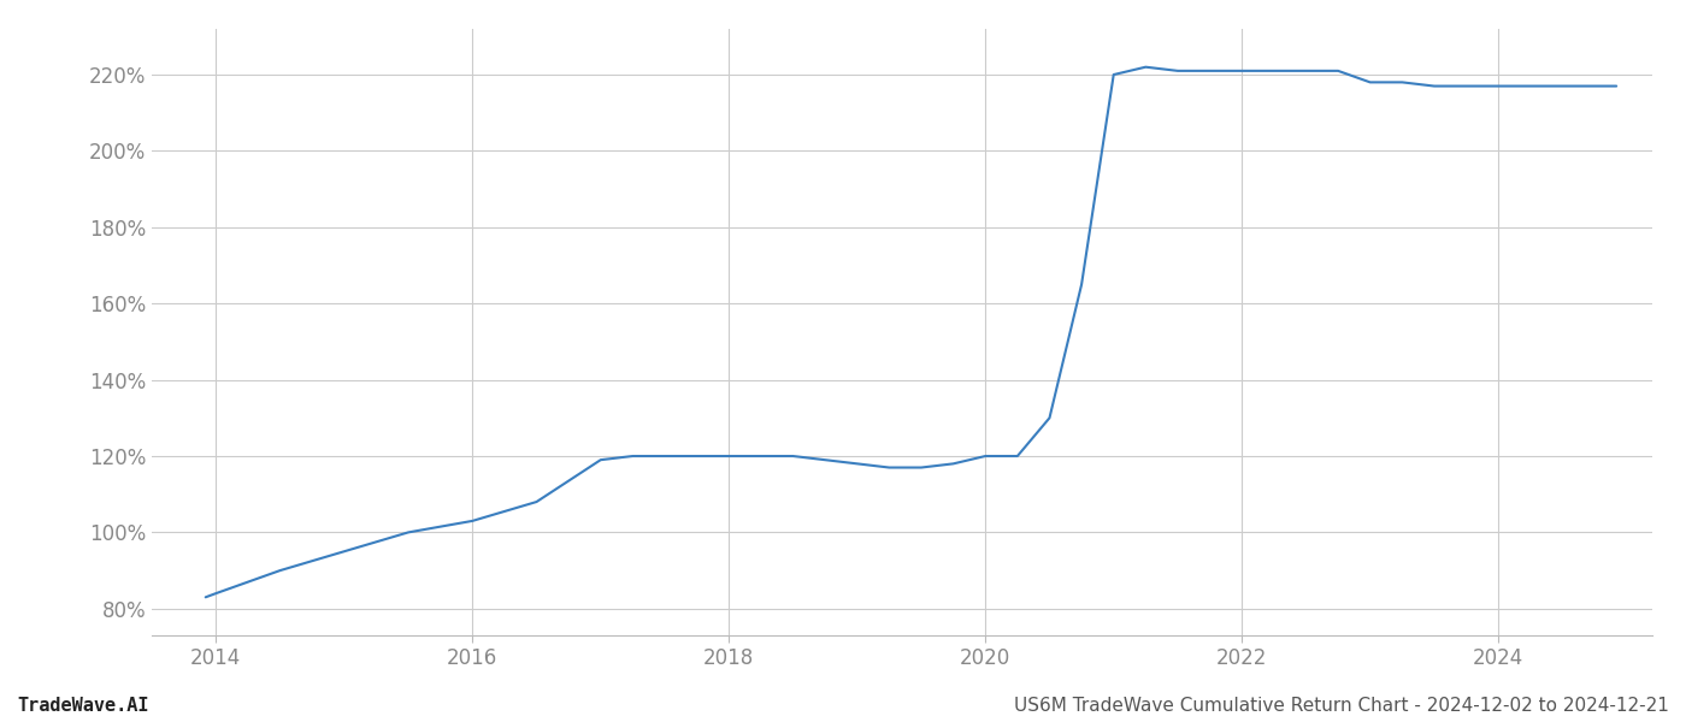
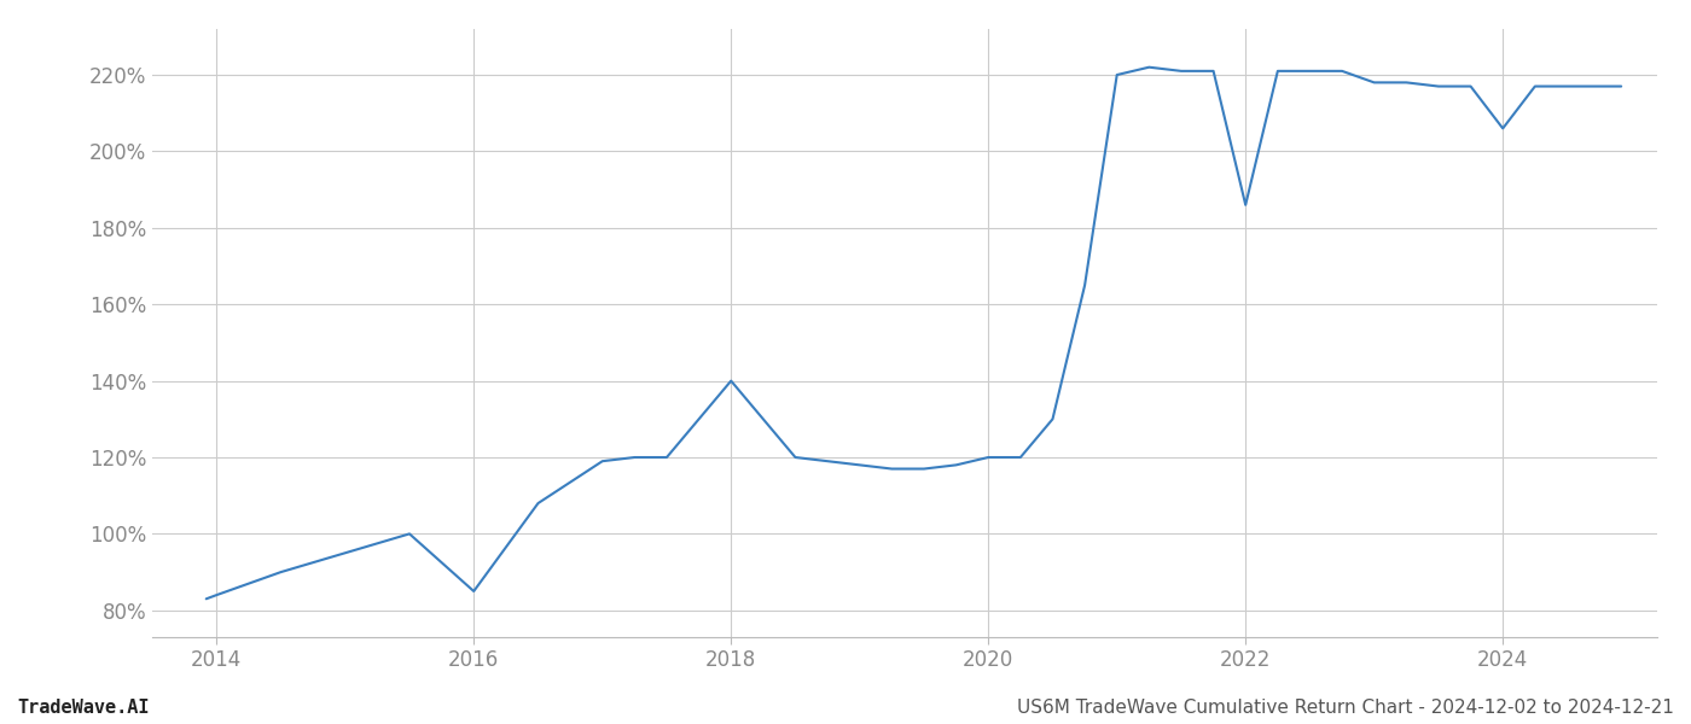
2016: 103% -> 85%
2018: 120% -> 140%
2022: 221% -> 186%
2024: 217% -> 206%
